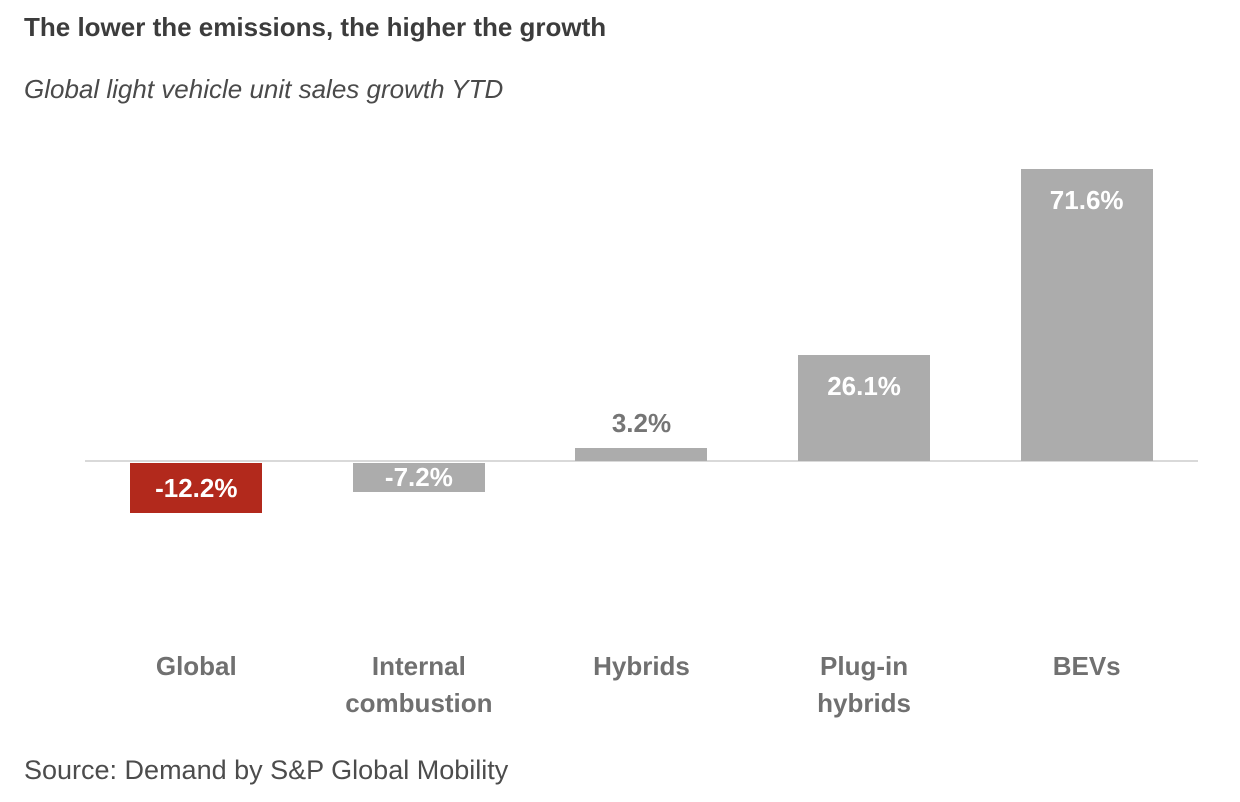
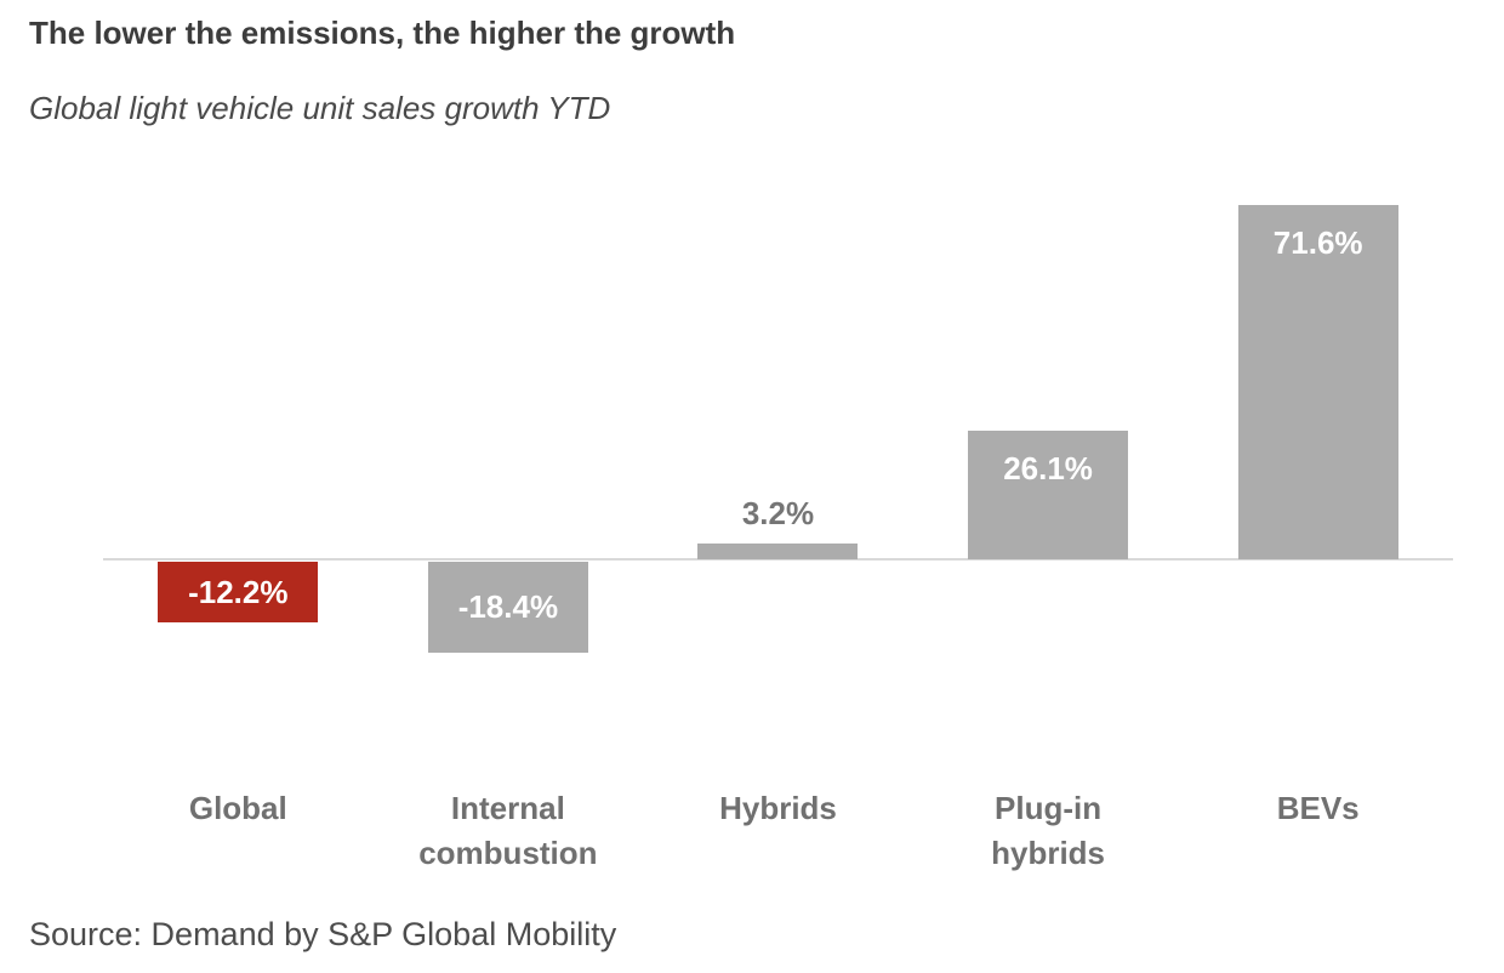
Internal combustion: -7.2% -> -18.4%
